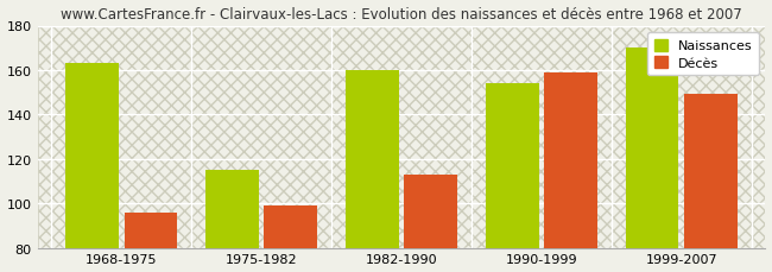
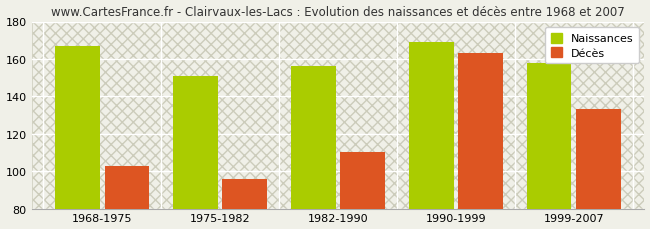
Naissances/1968-1975: 163 -> 167
Décès/1968-1975: 96 -> 103
Naissances/1975-1982: 115 -> 151
Décès/1975-1982: 99 -> 96
Naissances/1982-1990: 160 -> 156
Décès/1982-1990: 113 -> 110
Naissances/1990-1999: 154 -> 169
Décès/1990-1999: 159 -> 163
Naissances/1999-2007: 170 -> 158
Décès/1999-2007: 149 -> 133
